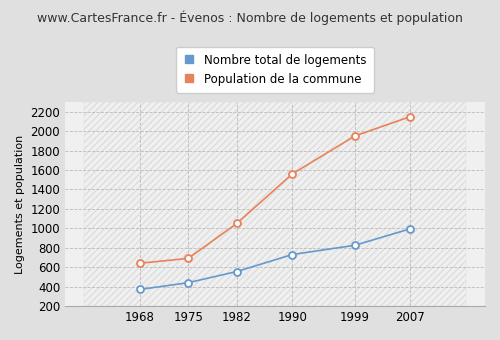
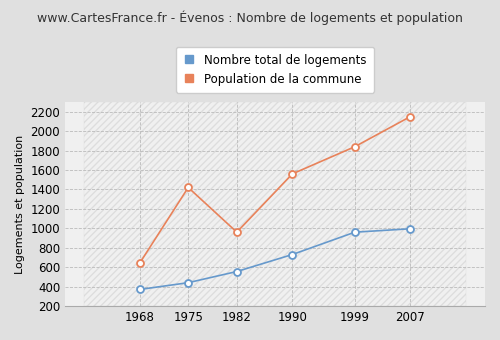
Population de la commune/1975: 690 -> 1420
Population de la commune/1982: 1050 -> 960
Nombre total de logements/1999: 820 -> 960
Population de la commune/1999: 1950 -> 1840
